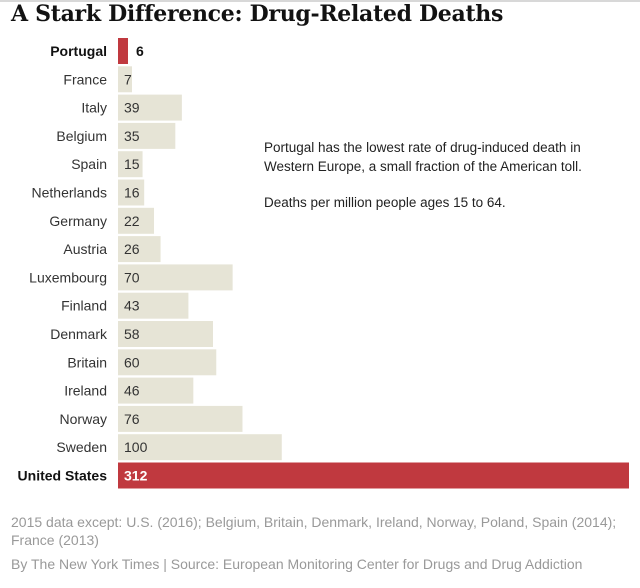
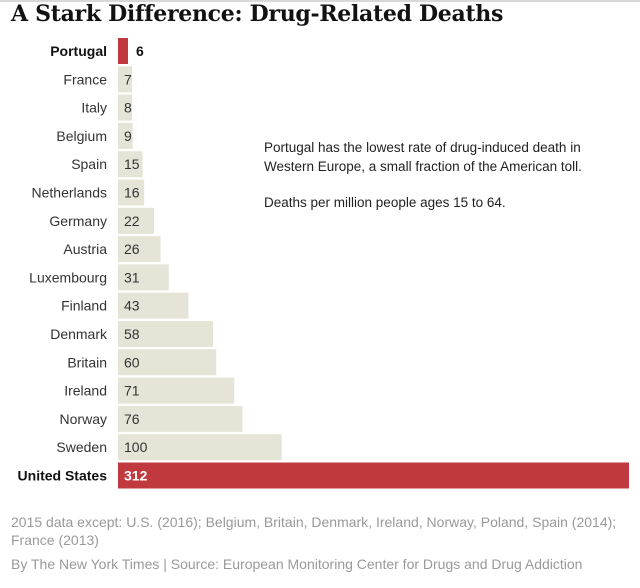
Italy: 39 -> 8
Belgium: 35 -> 9
Luxembourg: 70 -> 31
Ireland: 46 -> 71
